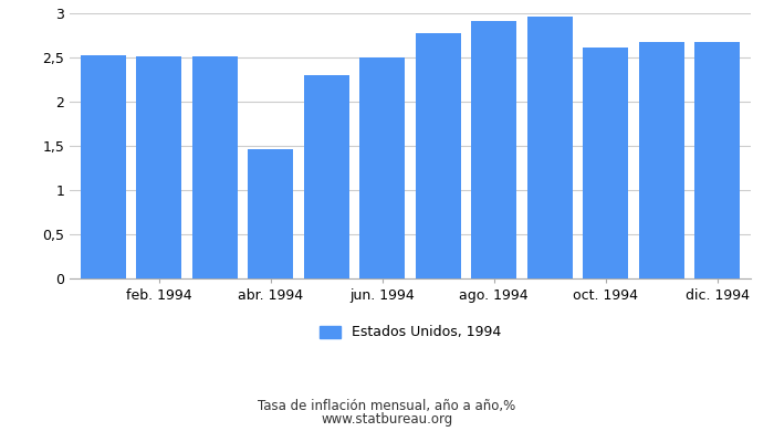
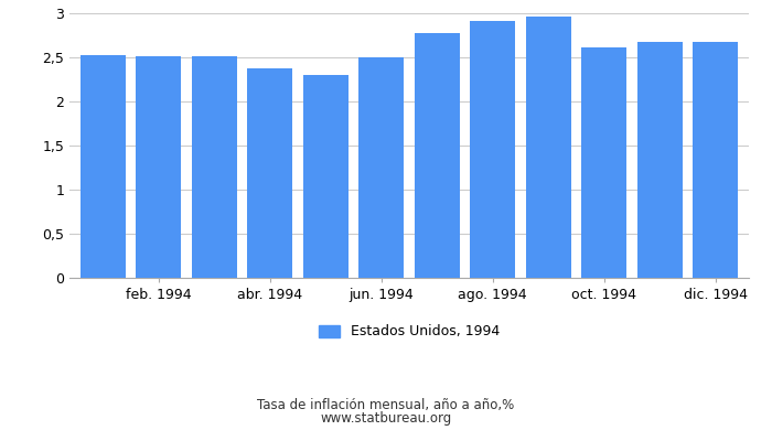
abr. 1994: 1,46 -> 2,37
